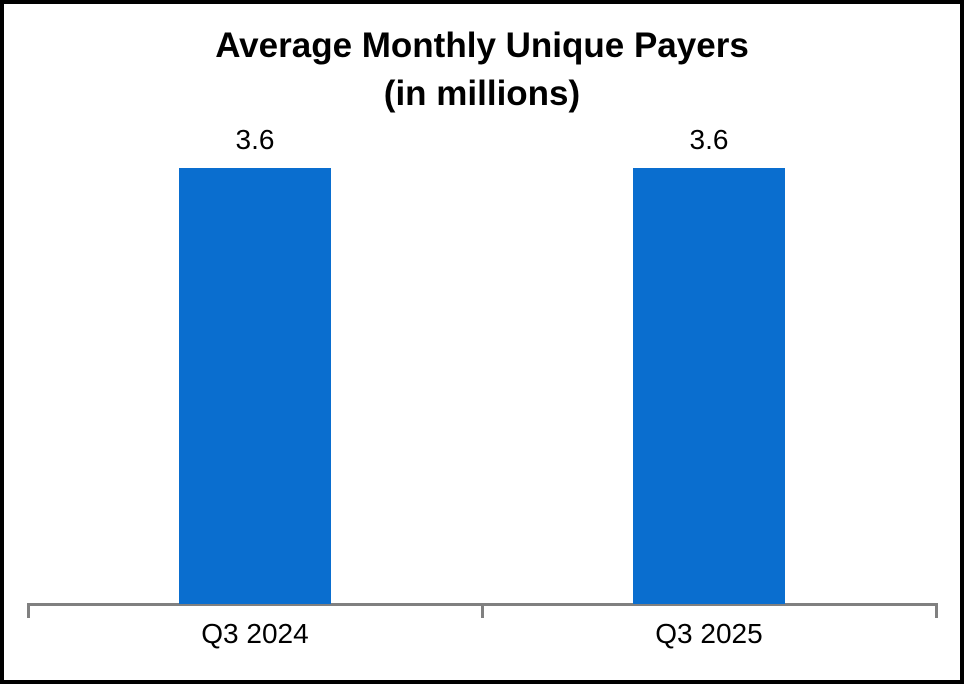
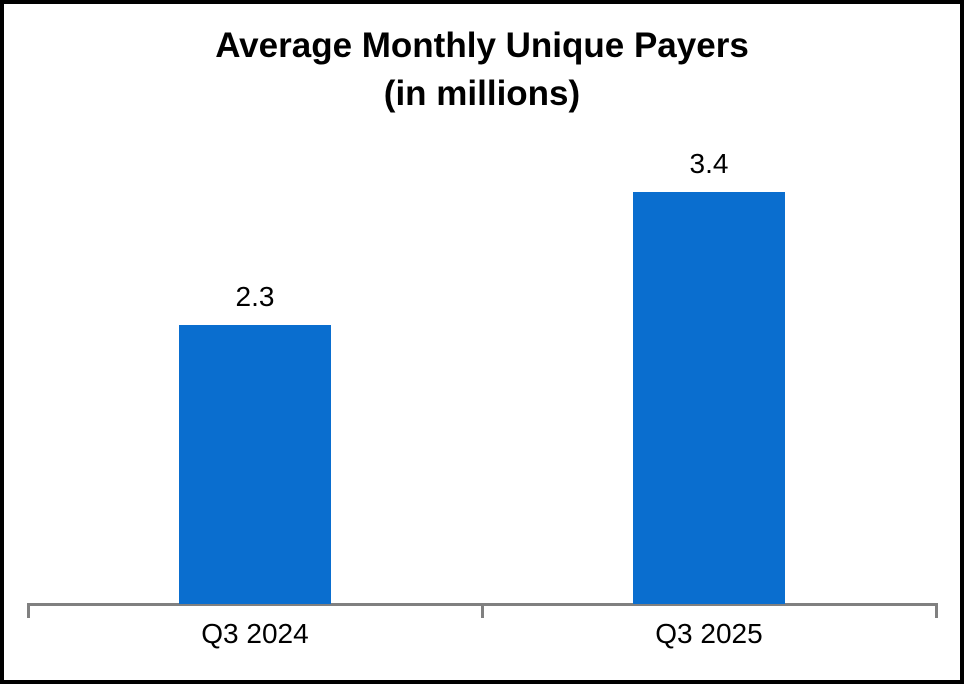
Q3 2024: 3.6 -> 2.3
Q3 2025: 3.6 -> 3.4
